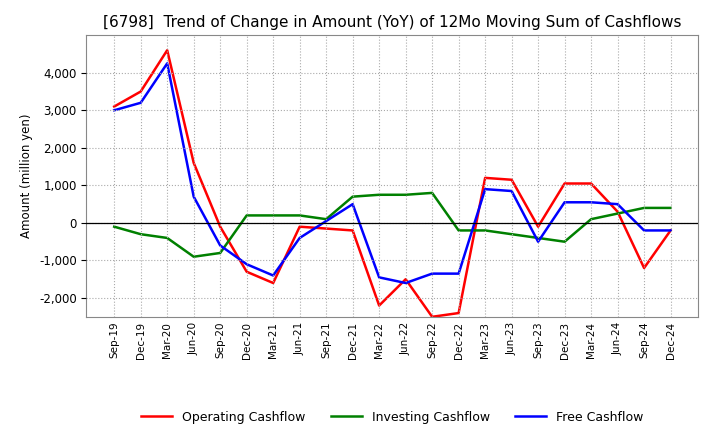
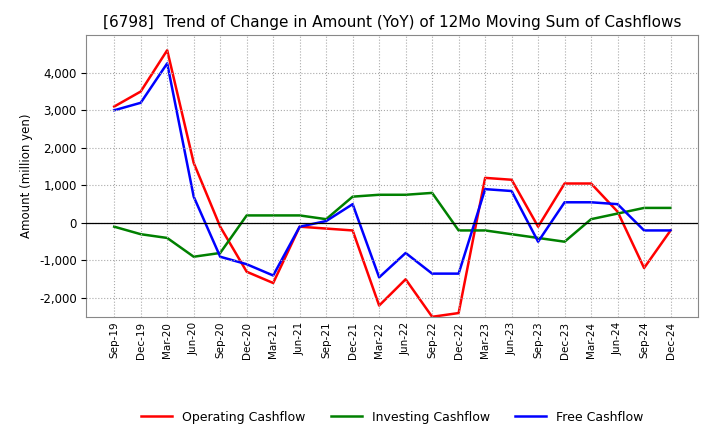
Free Cashflow/Sep-20: -600 -> -900
Free Cashflow/Jun-21: -400 -> -100
Free Cashflow/Jun-22: -1,600 -> -800
